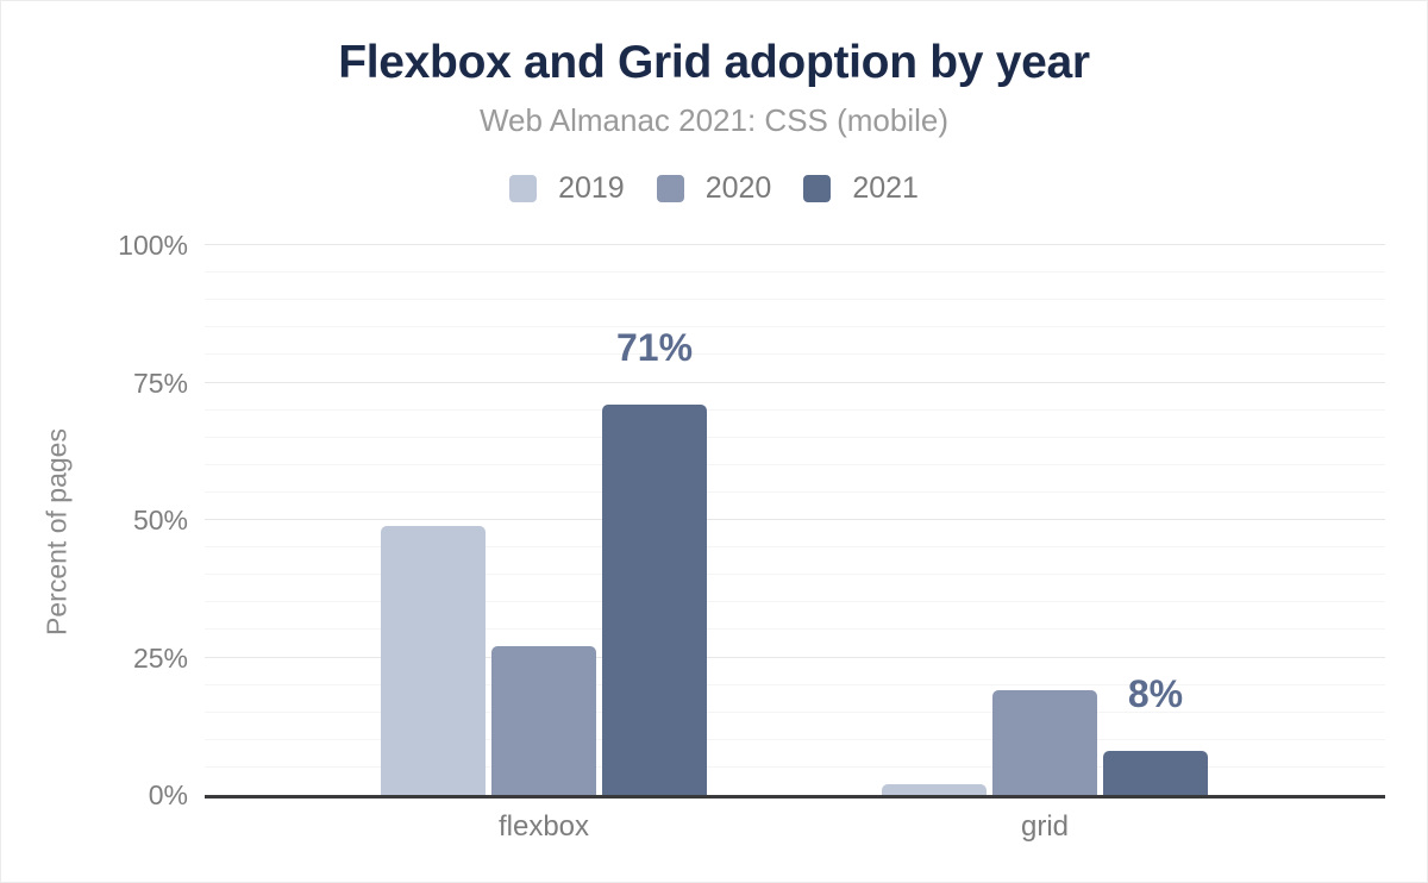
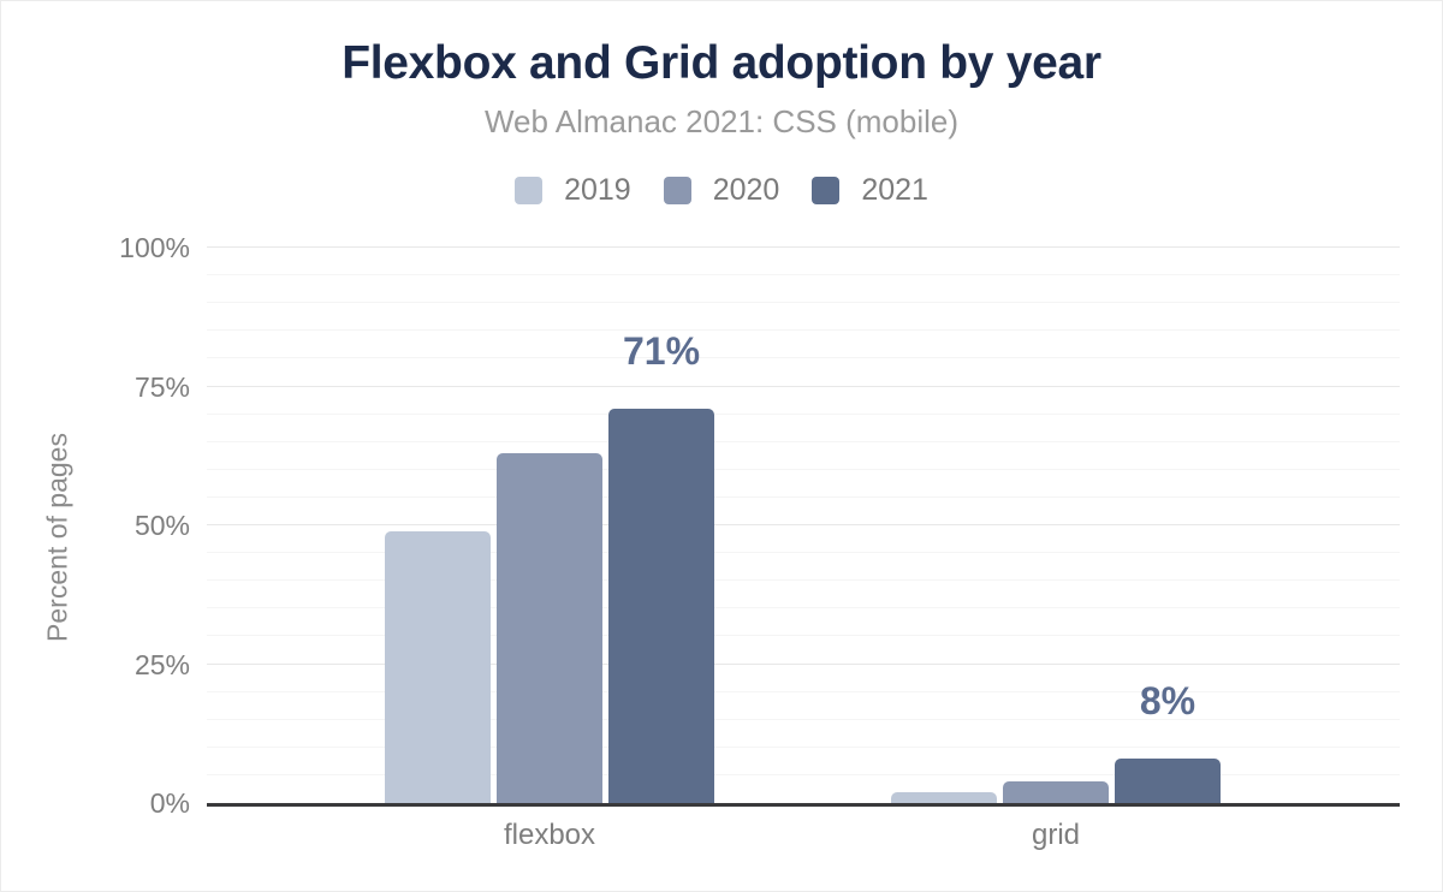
2020/flexbox: 27% -> 63%
2020/grid: 19% -> 4%
